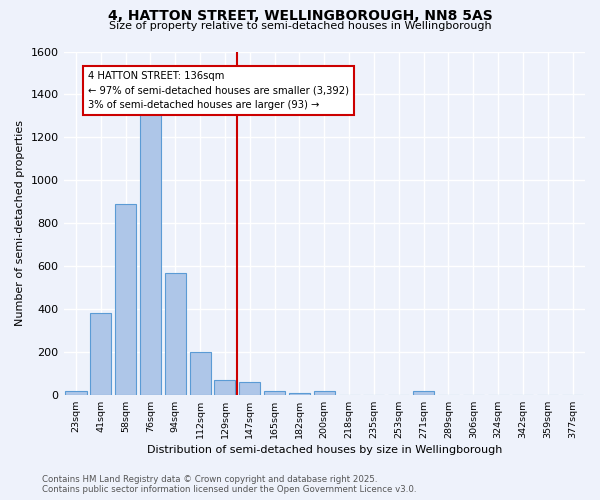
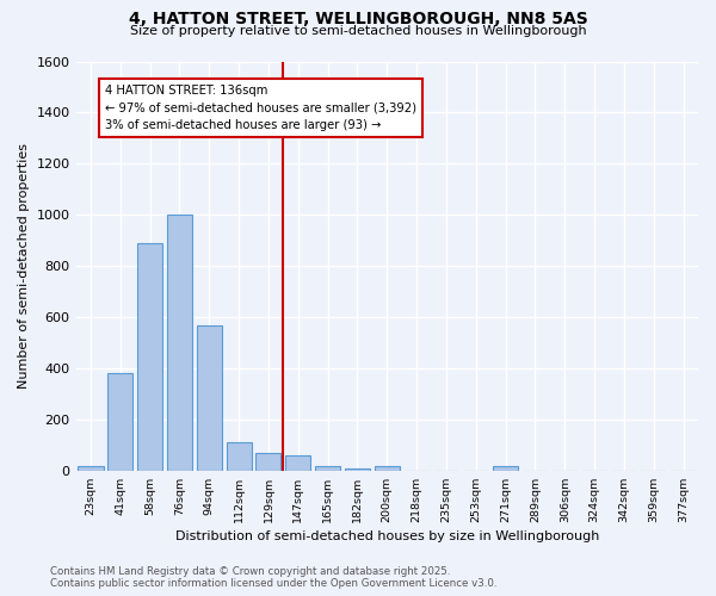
76sqm: 1310 -> 1000
112sqm: 200 -> 110
